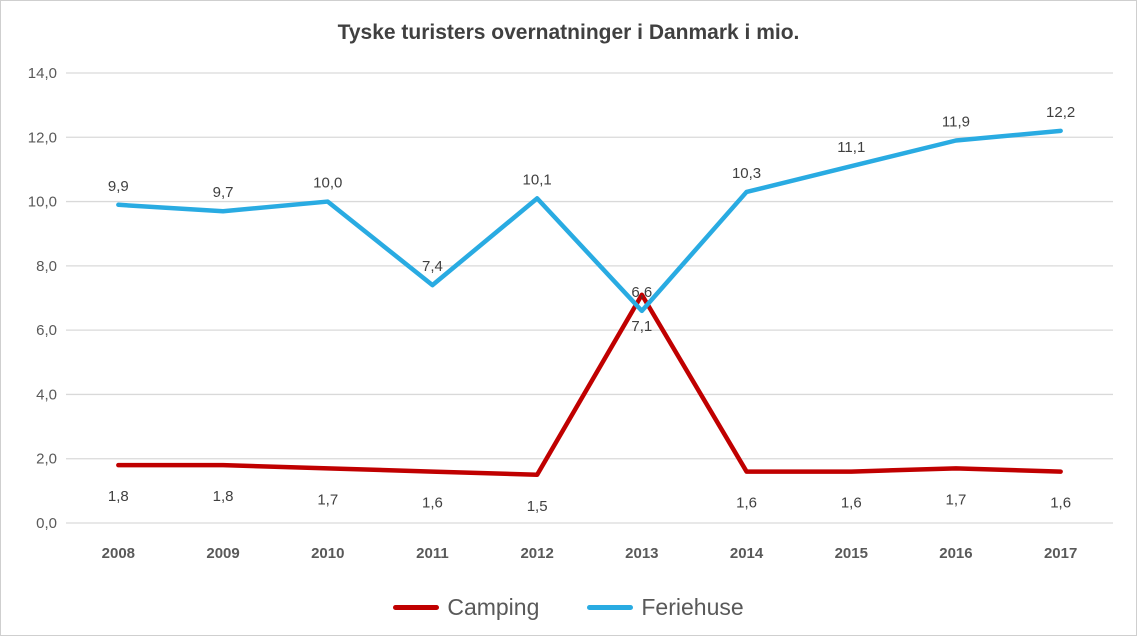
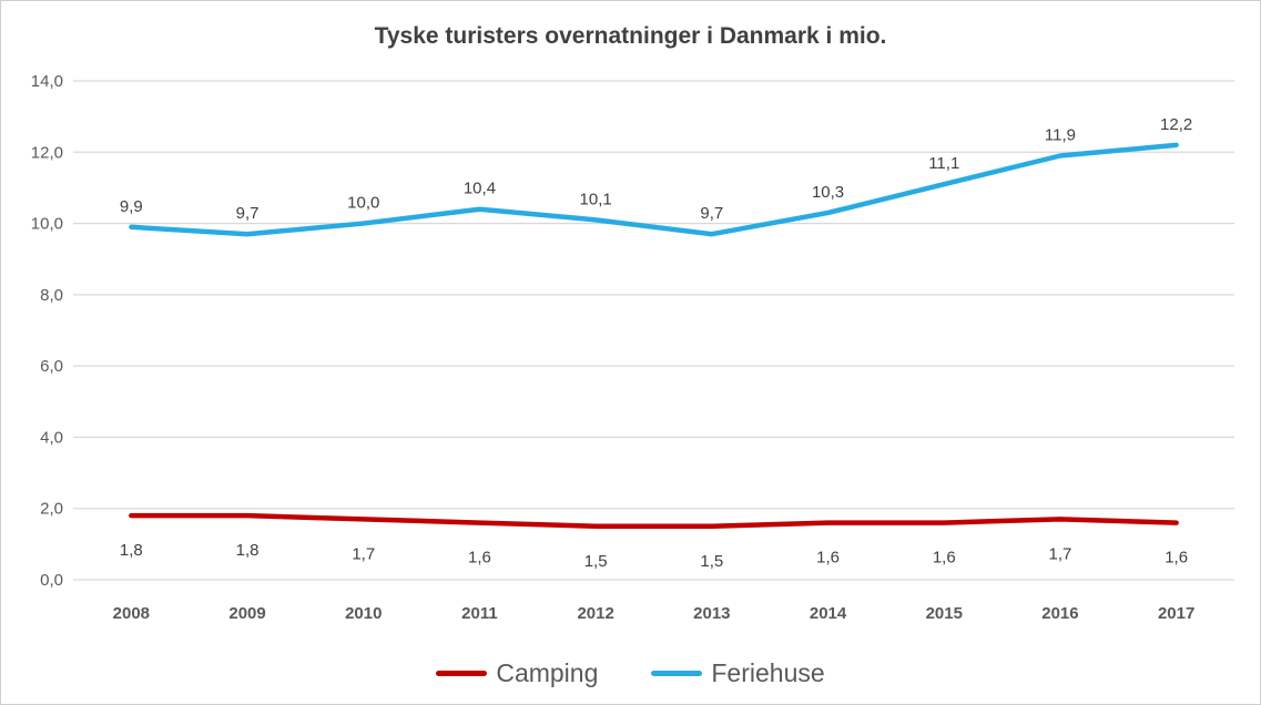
Feriehuse/2011: 7,4 -> 10,4
Camping/2013: 7,1 -> 1,5
Feriehuse/2013: 6,6 -> 9,7
